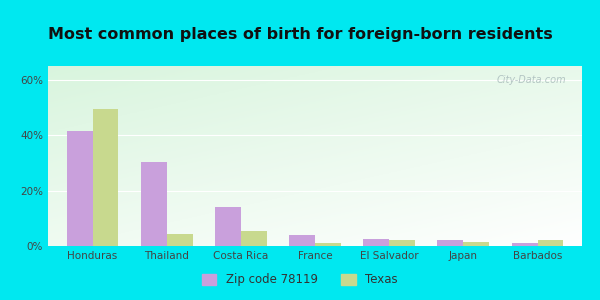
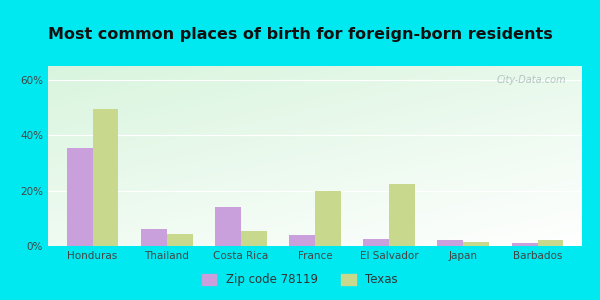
Zip code 78119/Honduras: 41.5% -> 35.5%
Zip code 78119/Thailand: 30.5% -> 6.0%
Texas/France: 1.0% -> 20.0%
Texas/El Salvador: 2.0% -> 22.5%
